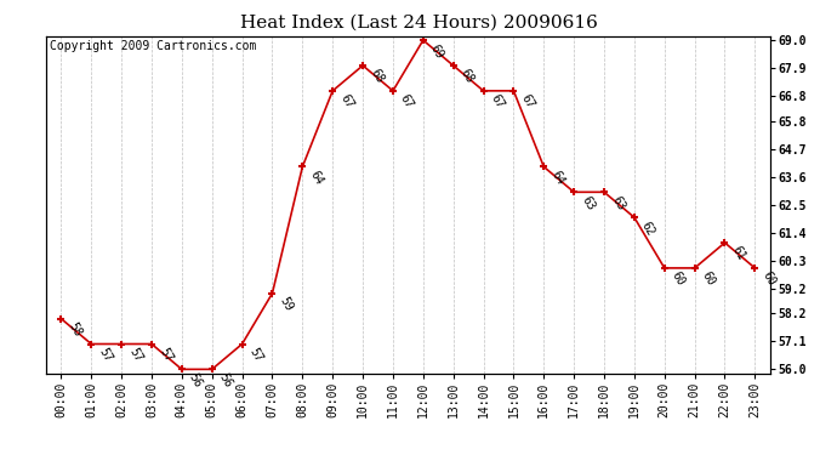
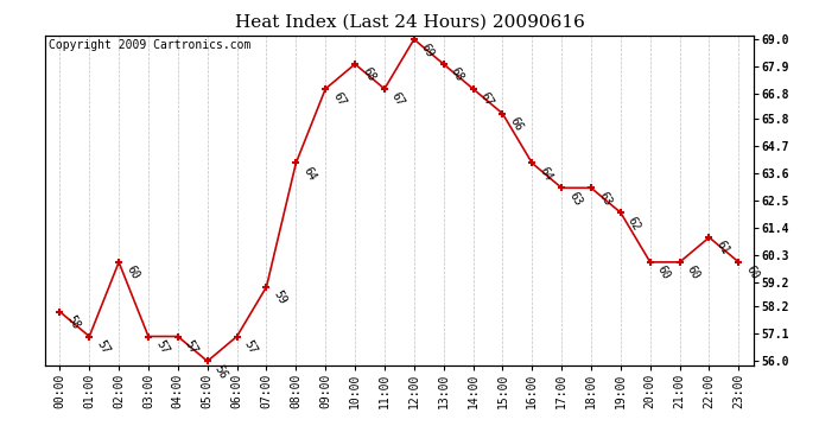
02:00: 57 -> 60
04:00: 56 -> 57
15:00: 67 -> 66
